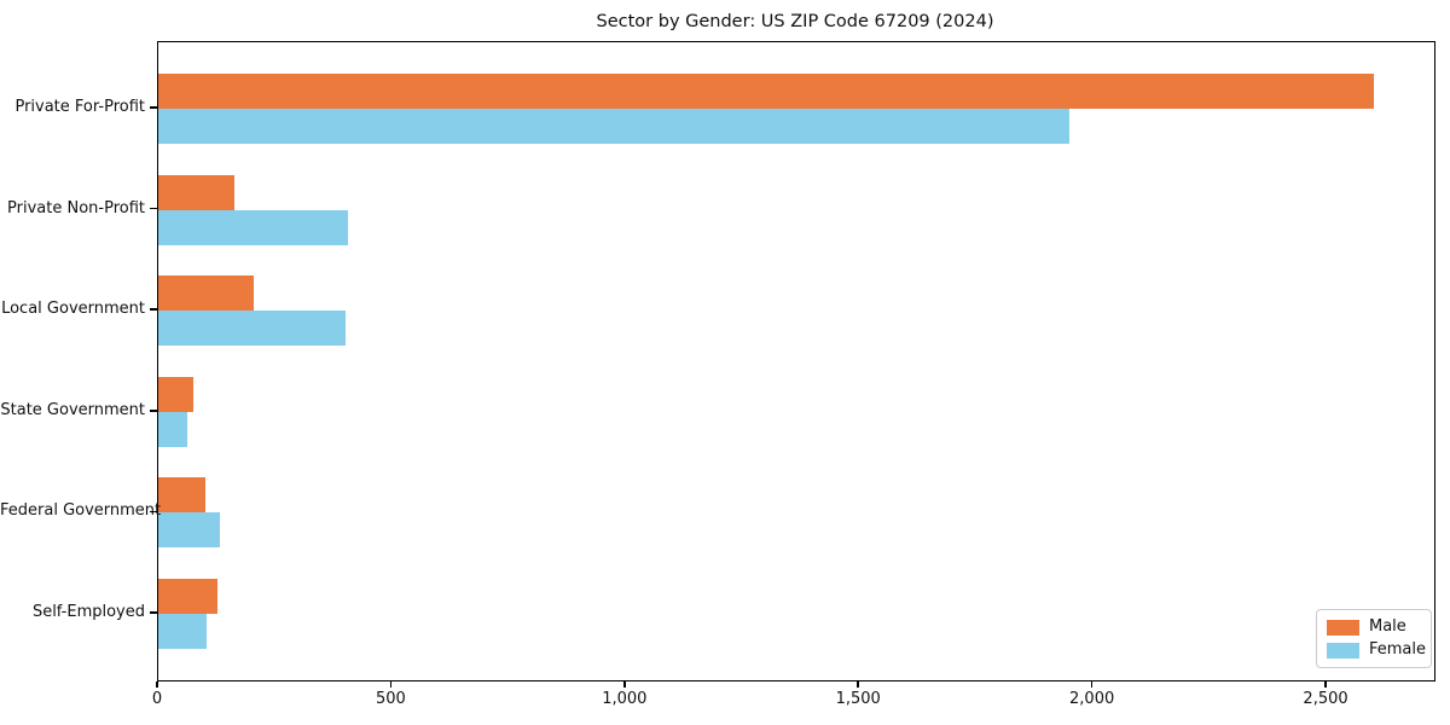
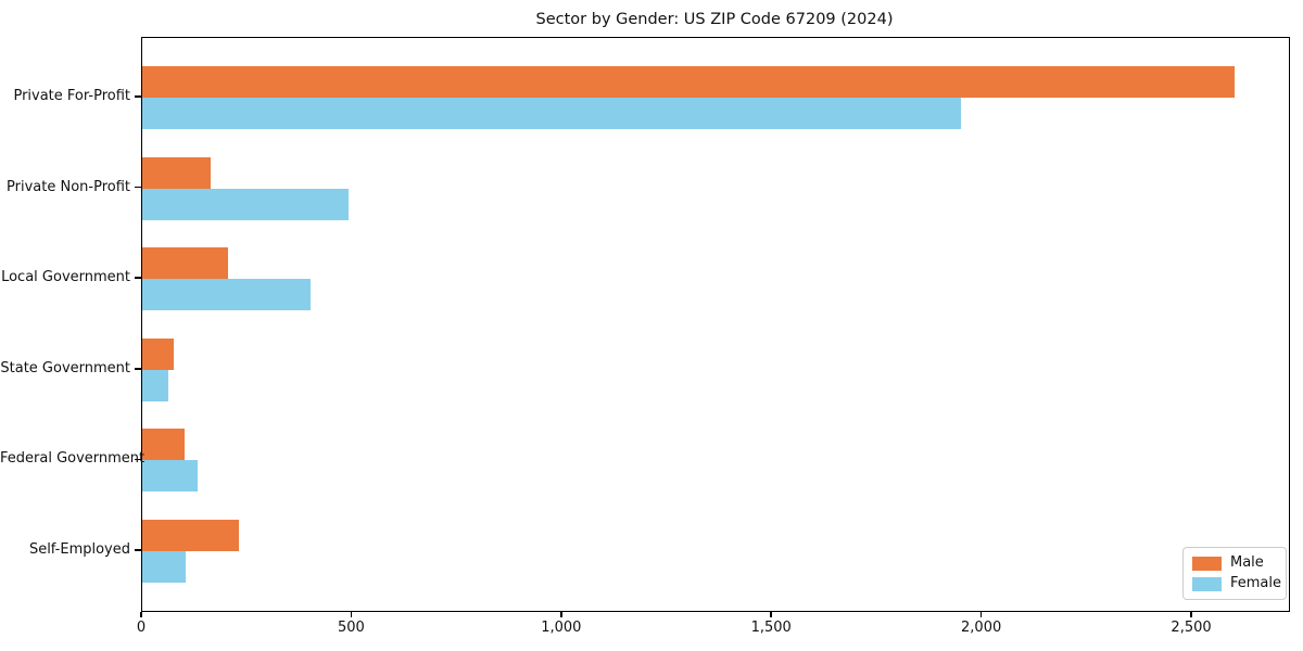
Female/Private Non-Profit: 400 -> 490
Male/Self-Employed: 130 -> 230
